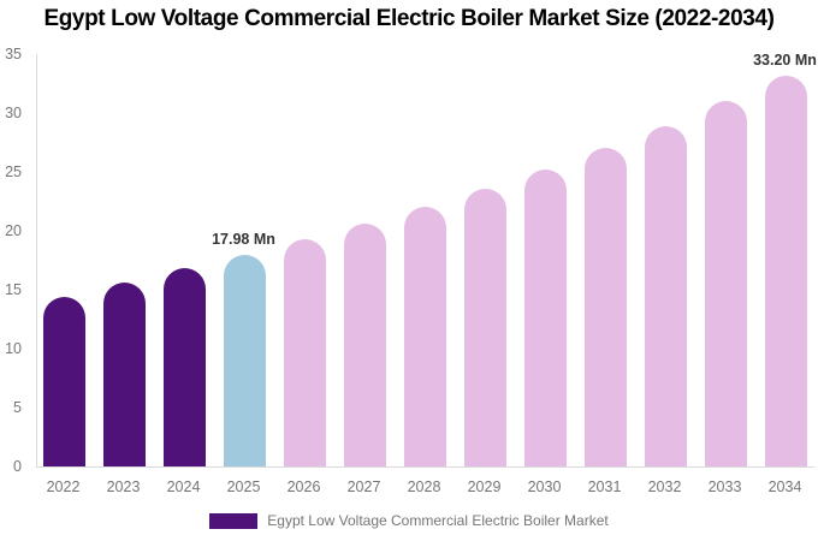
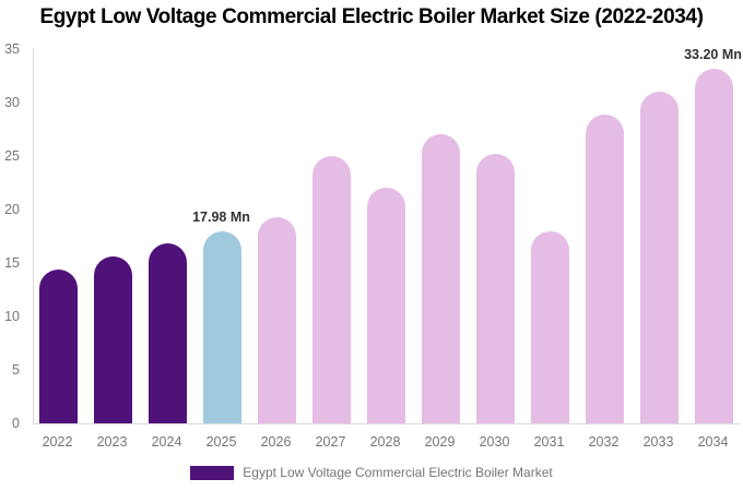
2027: 21 -> 25
2029: 24 -> 27
2031: 27 -> 18
